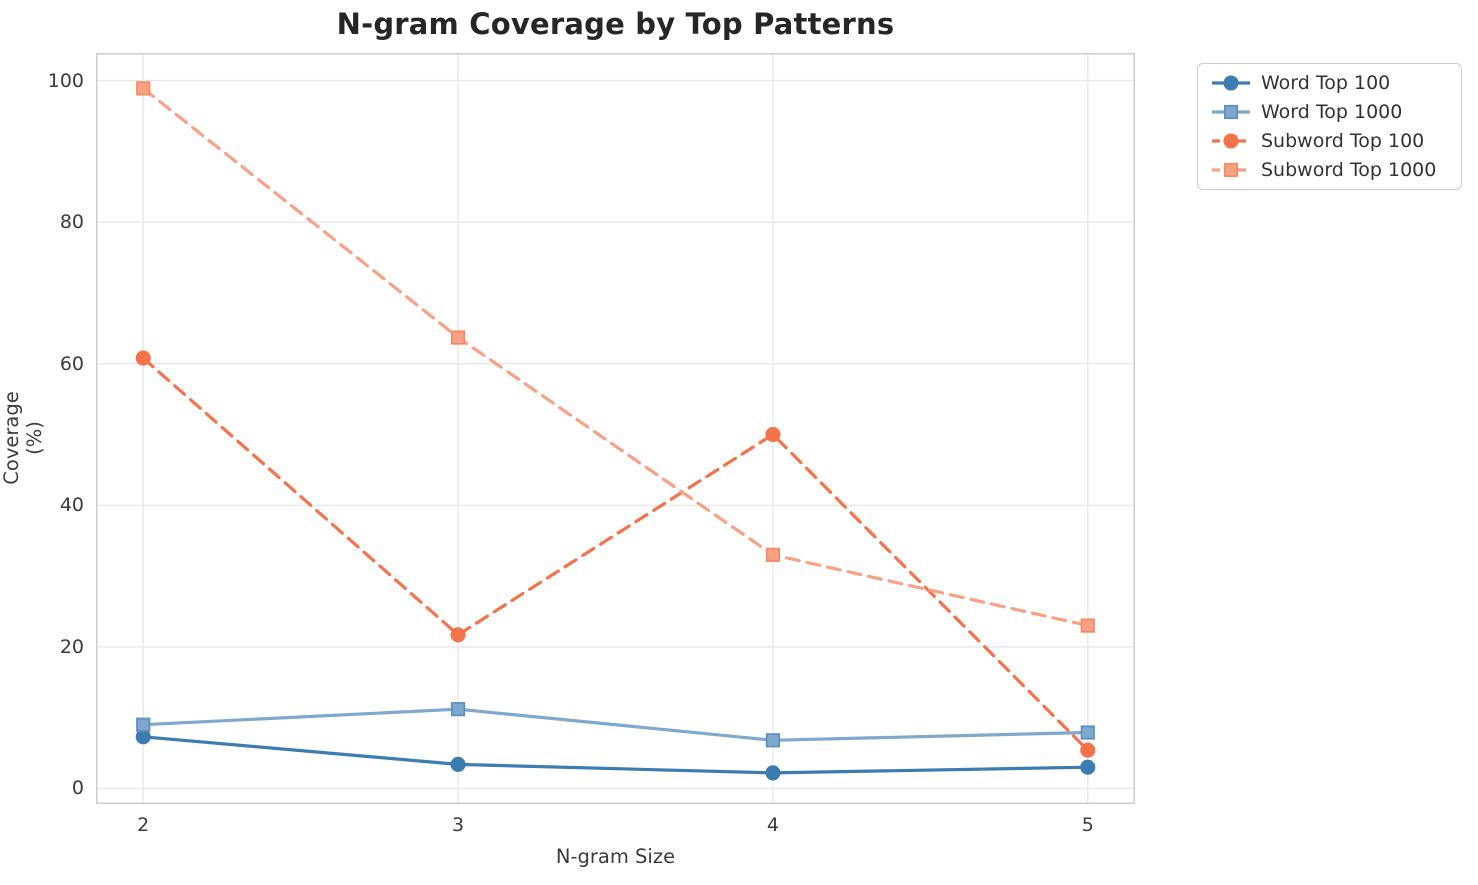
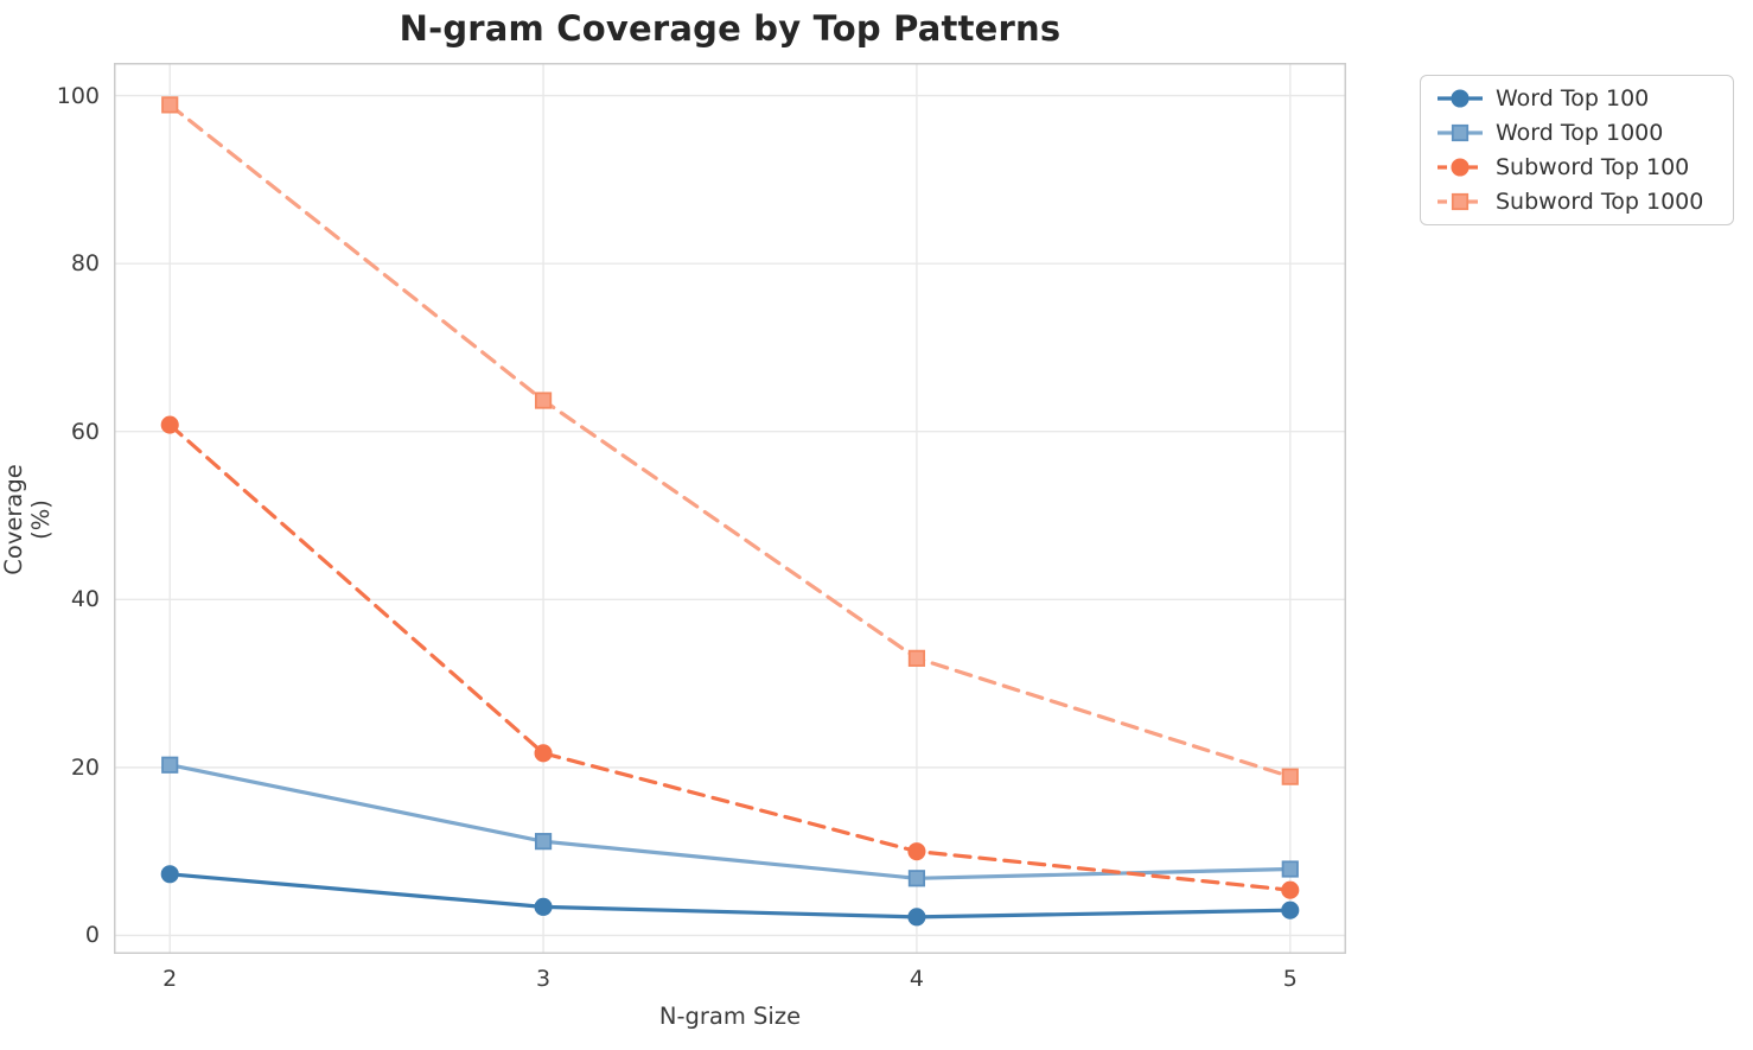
Word Top 1000/2: 9 -> 20
Subword Top 100/4: 50 -> 10
Subword Top 1000/5: 23 -> 19
